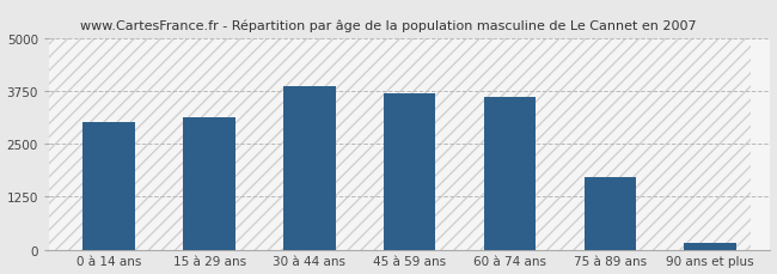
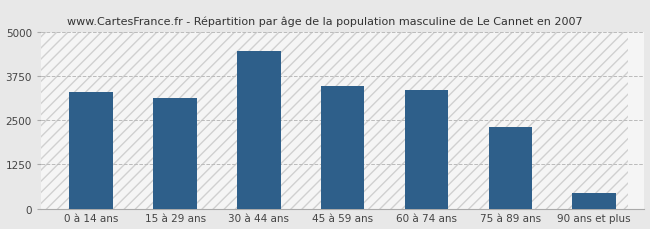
0 à 14 ans: 3020 -> 3300
30 à 44 ans: 3870 -> 4450
45 à 59 ans: 3680 -> 3450
60 à 74 ans: 3600 -> 3350
75 à 89 ans: 1700 -> 2300
90 ans et plus: 140 -> 450
